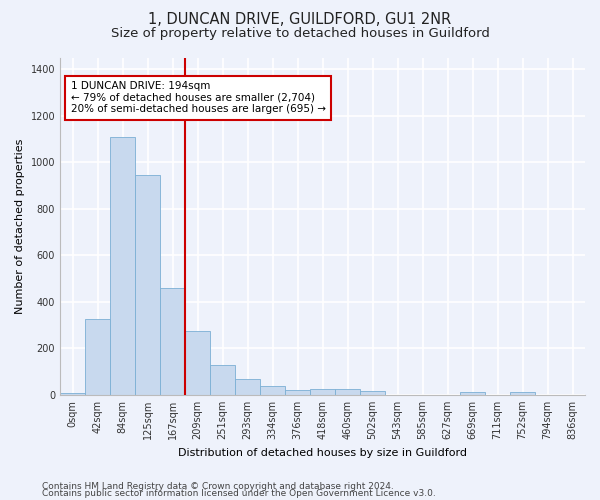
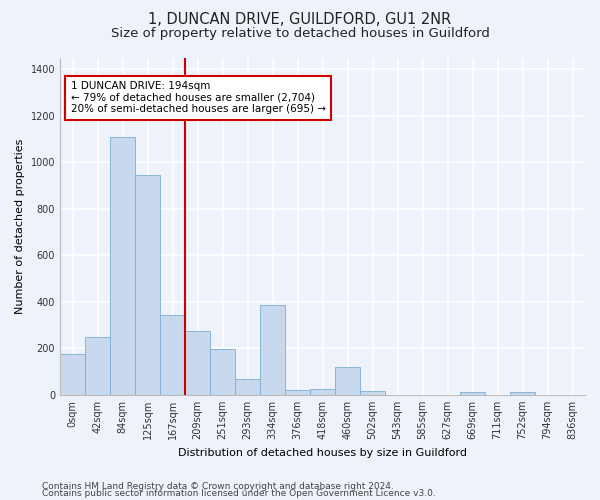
0sqm: 8 -> 175
42sqm: 328 -> 250
167sqm: 460 -> 345
251sqm: 130 -> 195
334sqm: 40 -> 385
460sqm: 25 -> 120
